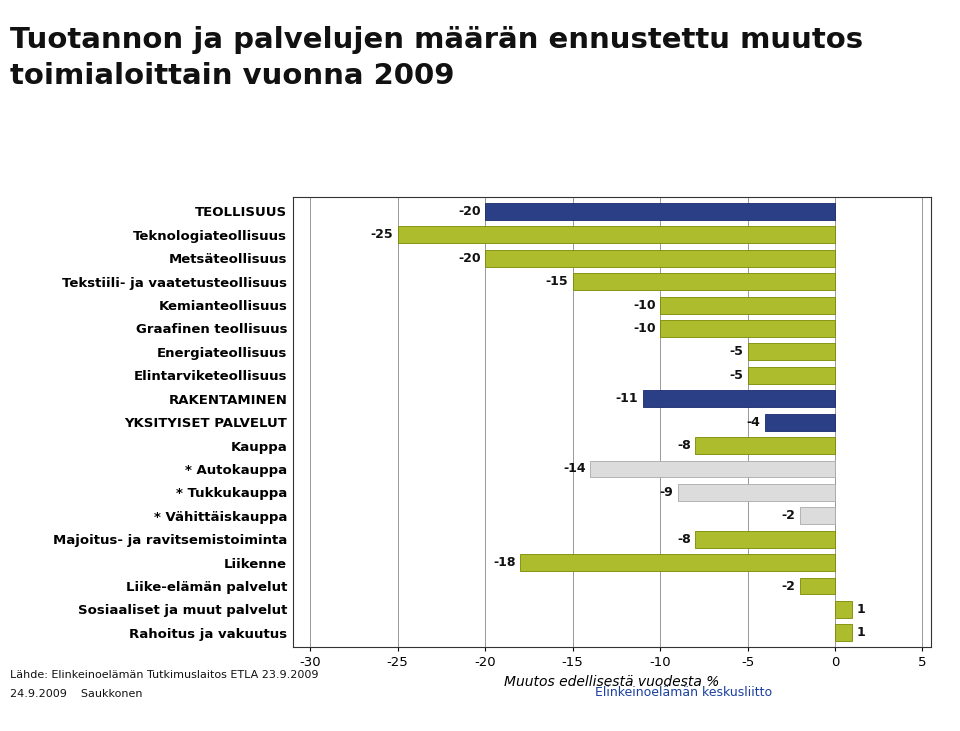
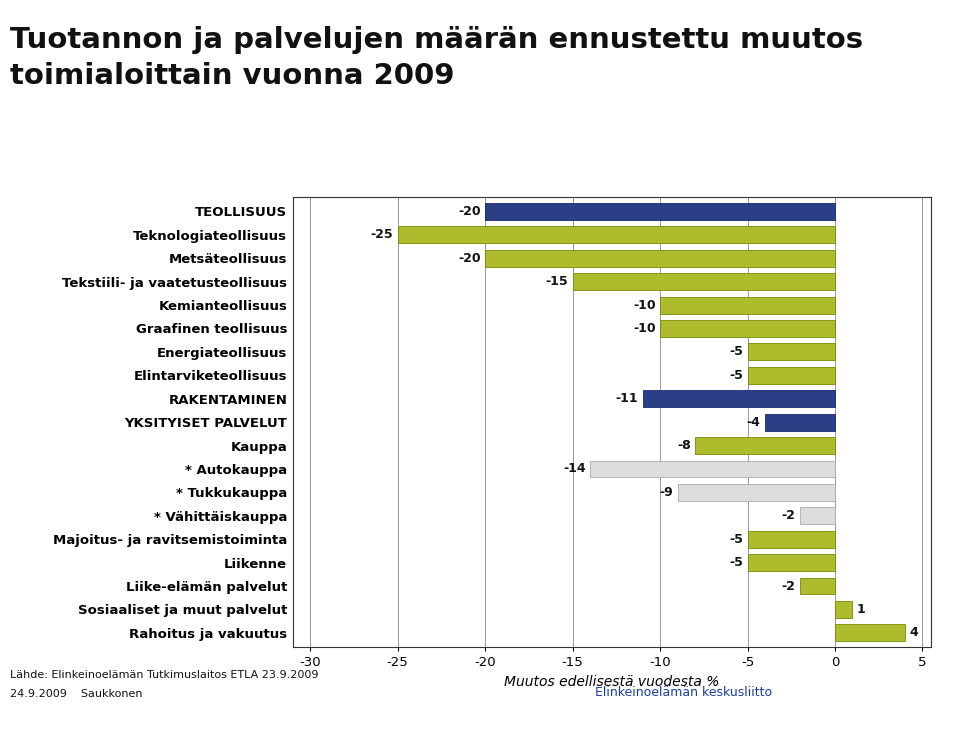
Majoitus- ja ravitsemistoiminta: -8 -> -5
Liikenne: -18 -> -5
Rahoitus ja vakuutus: 1 -> 4
